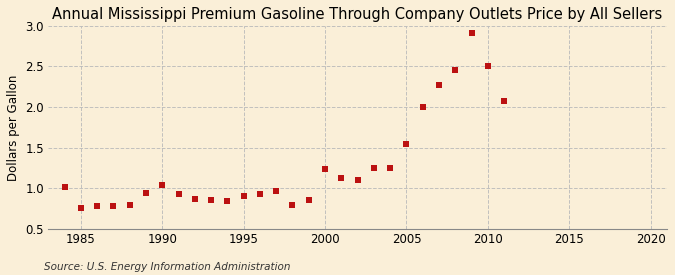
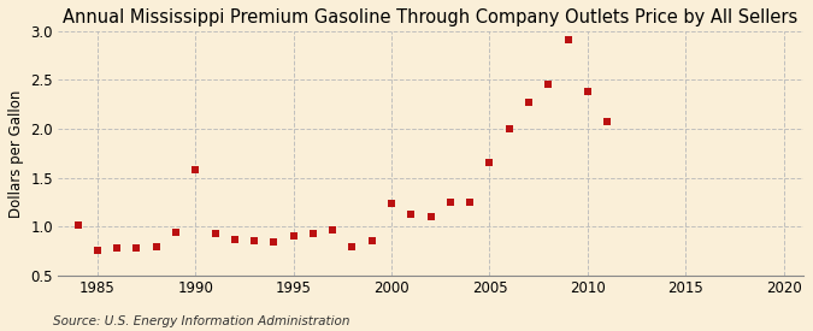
1990: 1.04 -> 1.58
2005: 1.55 -> 1.66
2010: 2.51 -> 2.38
